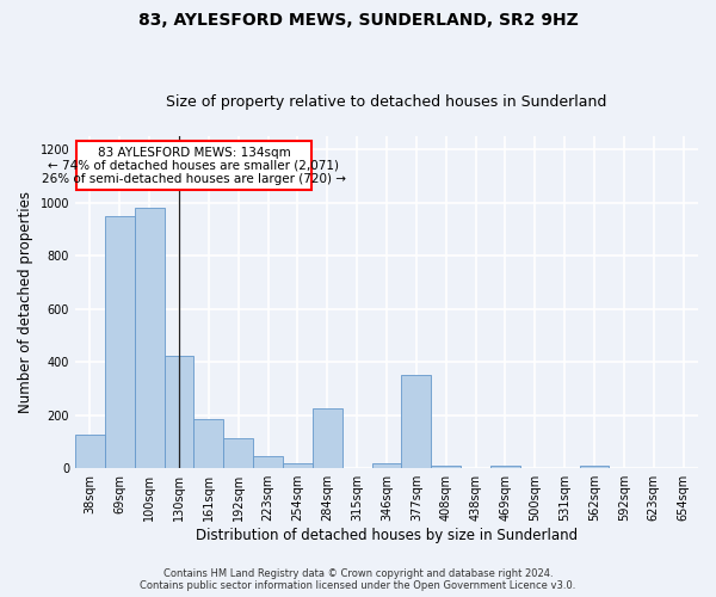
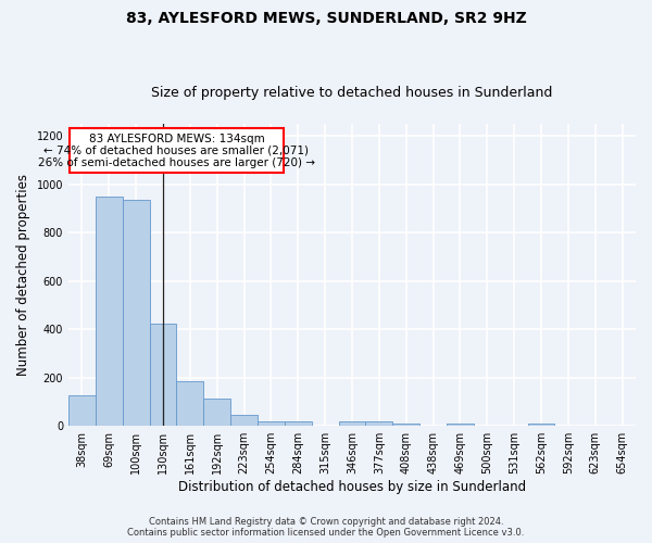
100sqm: 980 -> 935
284sqm: 225 -> 20
377sqm: 350 -> 18
